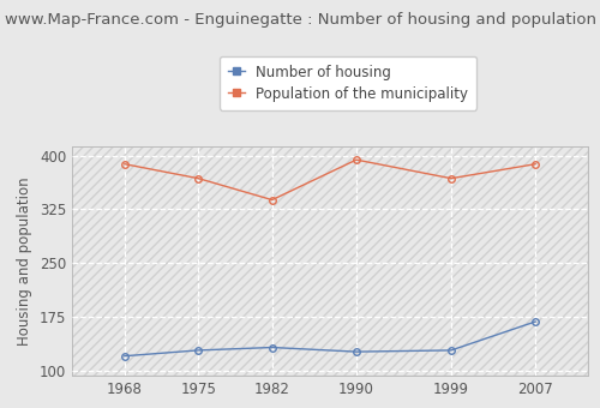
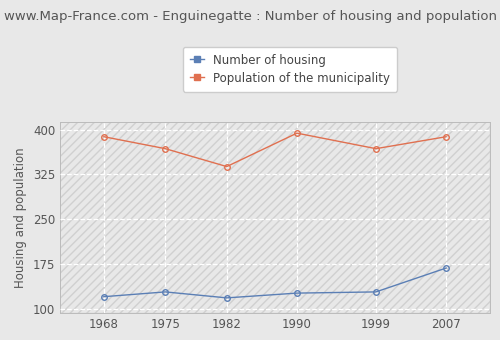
Number of housing/1982: 132 -> 118
